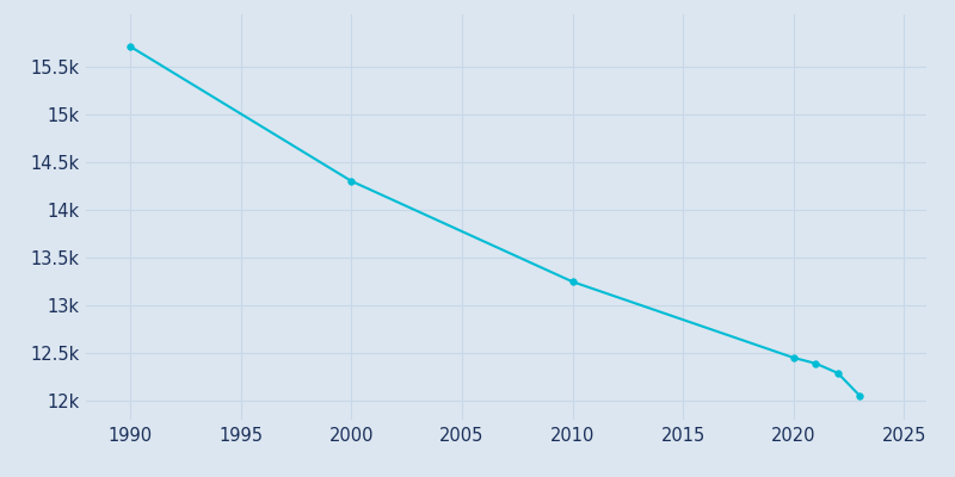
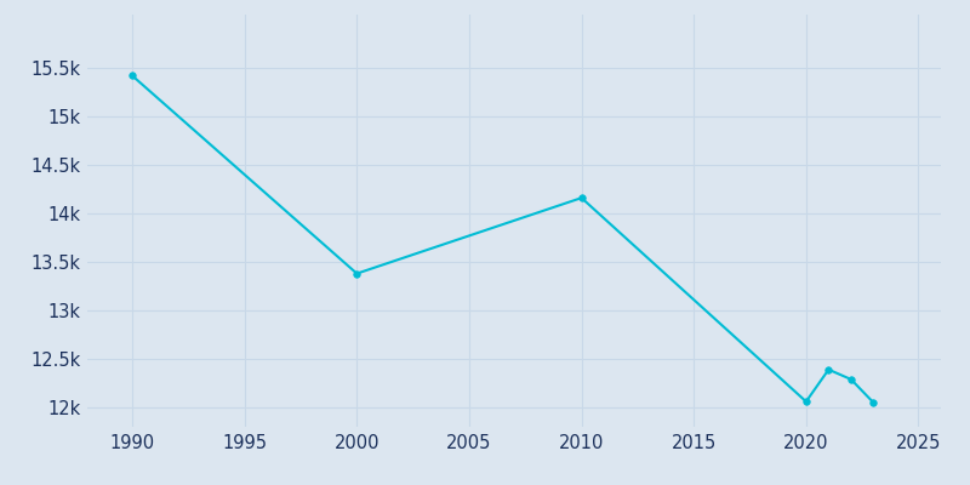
1990: 15.71k -> 15.42k
2000: 14.30k -> 13.38k
2010: 13.25k -> 14.16k
2020: 12.45k -> 12.06k
